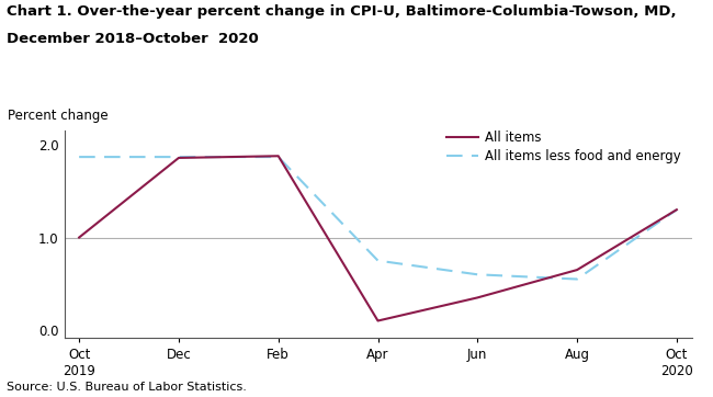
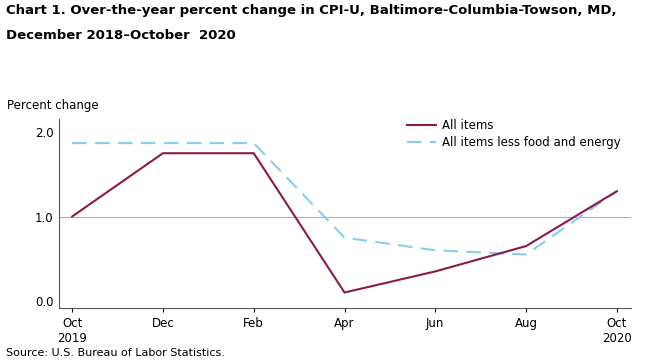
All items/Dec: 1.86 -> 1.75
All items/Feb: 1.88 -> 1.75
